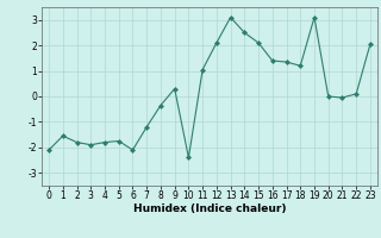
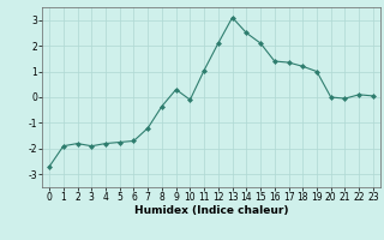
0: -2.10 -> -2.70
1: -1.55 -> -1.90
6: -2.10 -> -1.70
10: -2.40 -> -0.10
19: 3.10 -> 1.00
23: 2.05 -> 0.05
